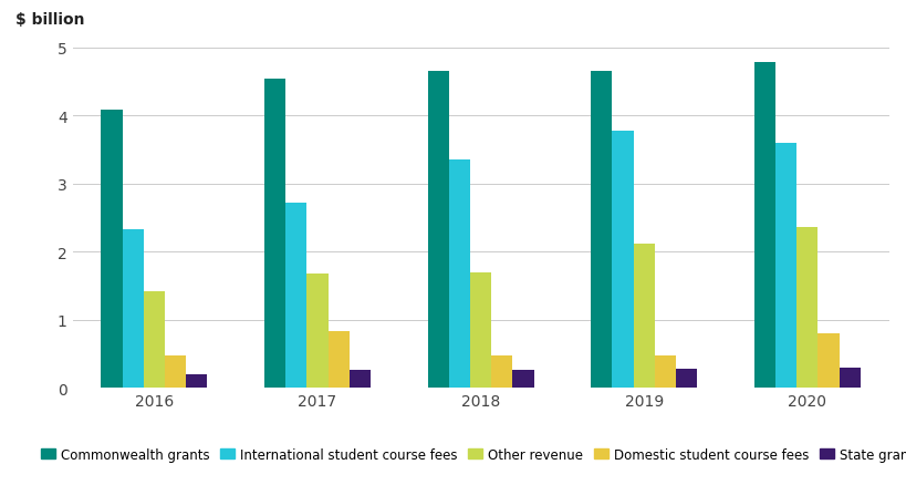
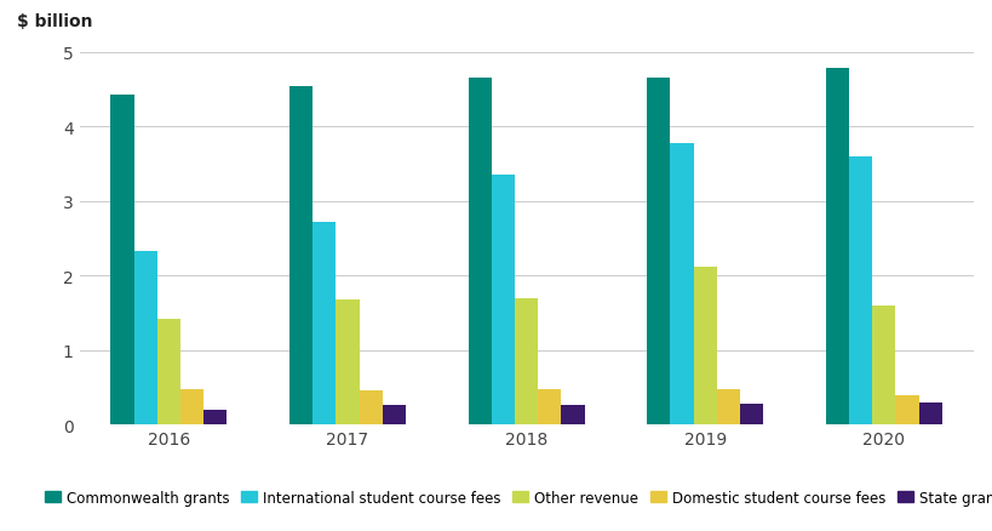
Commonwealth grants/2016: 4.08 -> 4.43
Domestic student course fees/2017: 0.84 -> 0.46
Other revenue/2020: 2.36 -> 1.60
Domestic student course fees/2020: 0.80 -> 0.40
